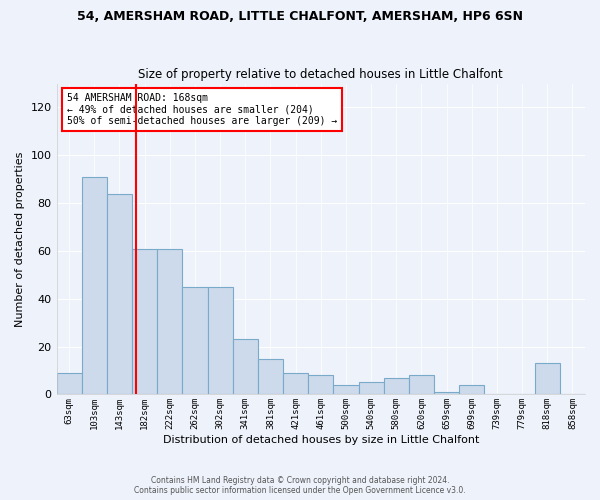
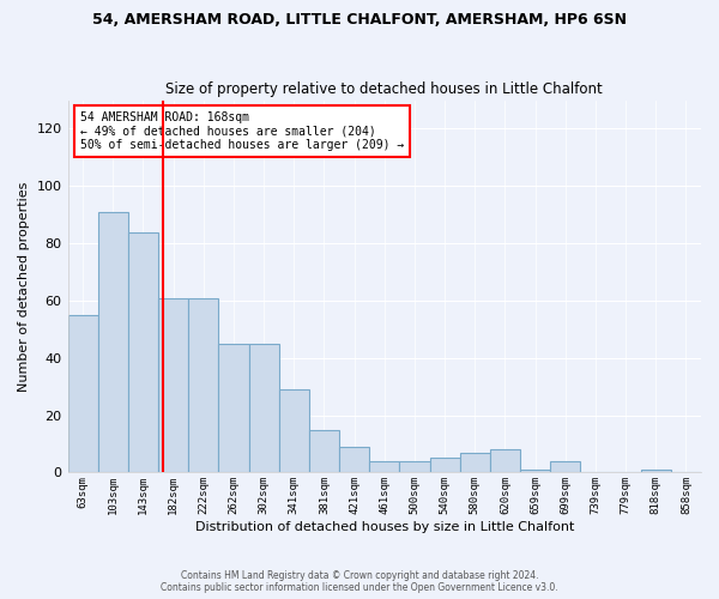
63sqm: 9 -> 55
341sqm: 23 -> 29
461sqm: 8 -> 4
818sqm: 13 -> 1
